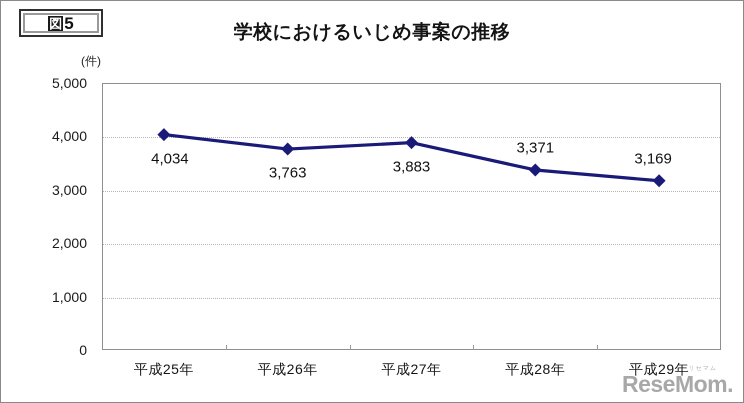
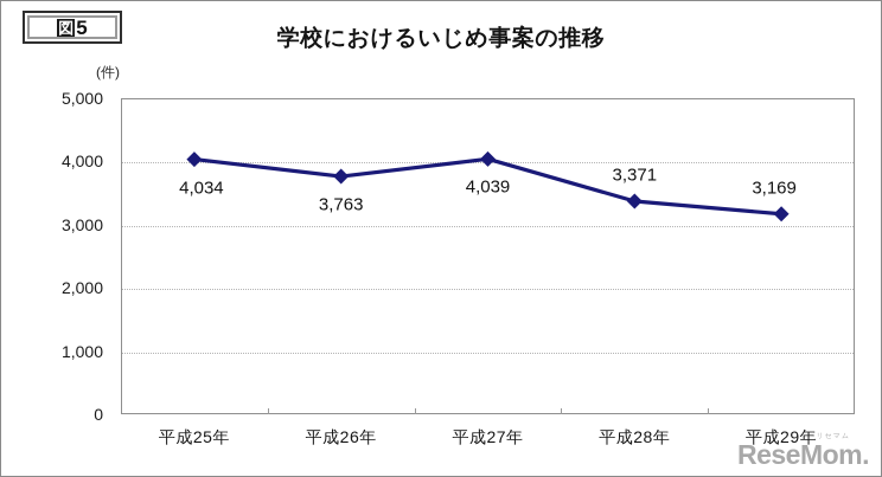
平成27年: 3,883 -> 4,039
